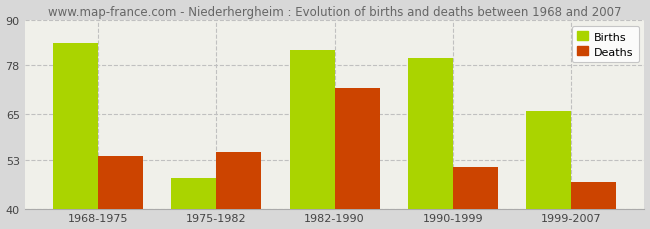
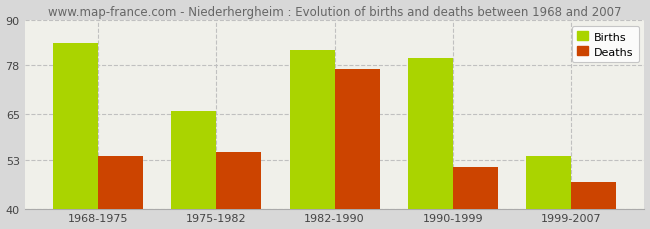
Births/1975-1982: 48 -> 66
Deaths/1982-1990: 72 -> 77
Births/1999-2007: 66 -> 54
